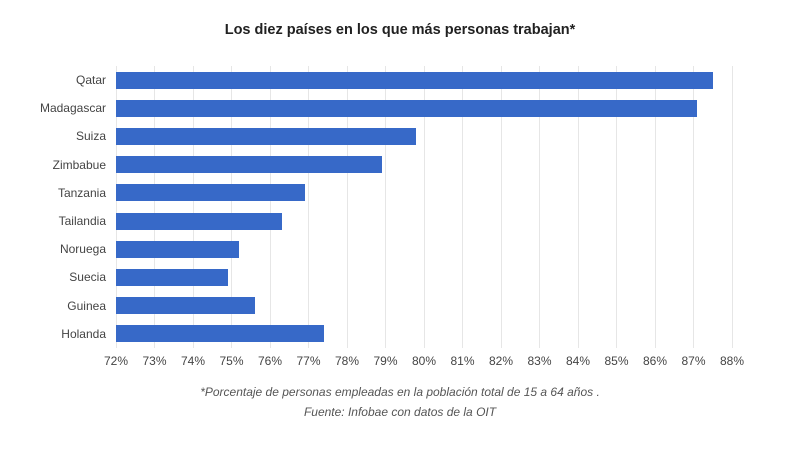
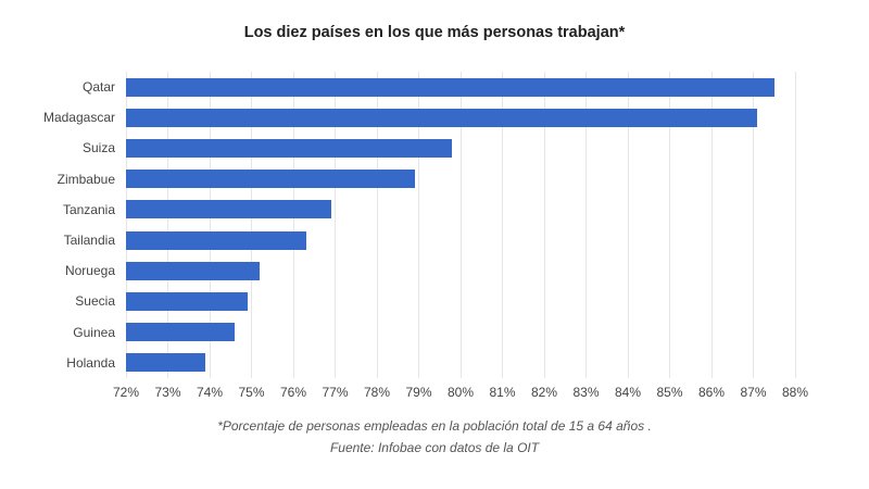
Guinea: 75.6% -> 74.6%
Holanda: 77.4% -> 73.9%
